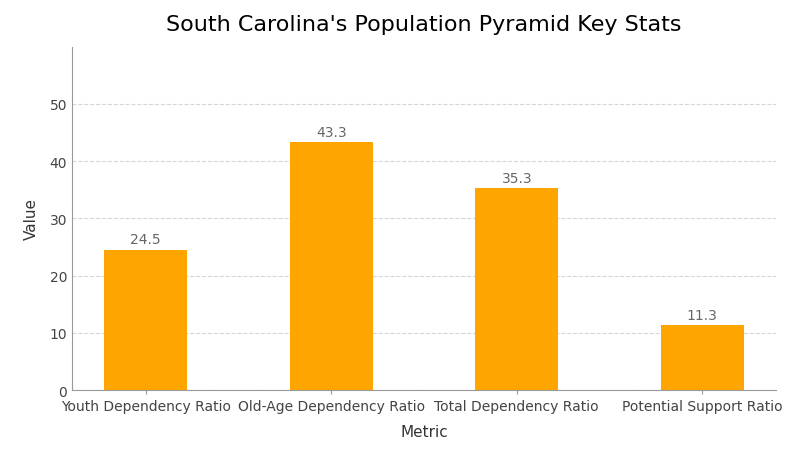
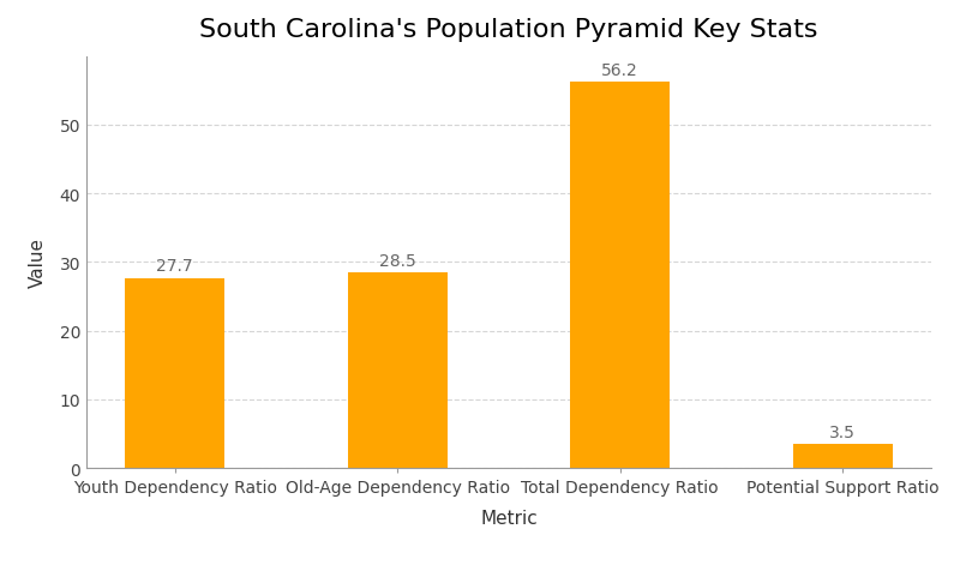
Youth Dependency Ratio: 24.5 -> 27.7
Old-Age Dependency Ratio: 43.3 -> 28.5
Total Dependency Ratio: 35.3 -> 56.2
Potential Support Ratio: 11.3 -> 3.5
